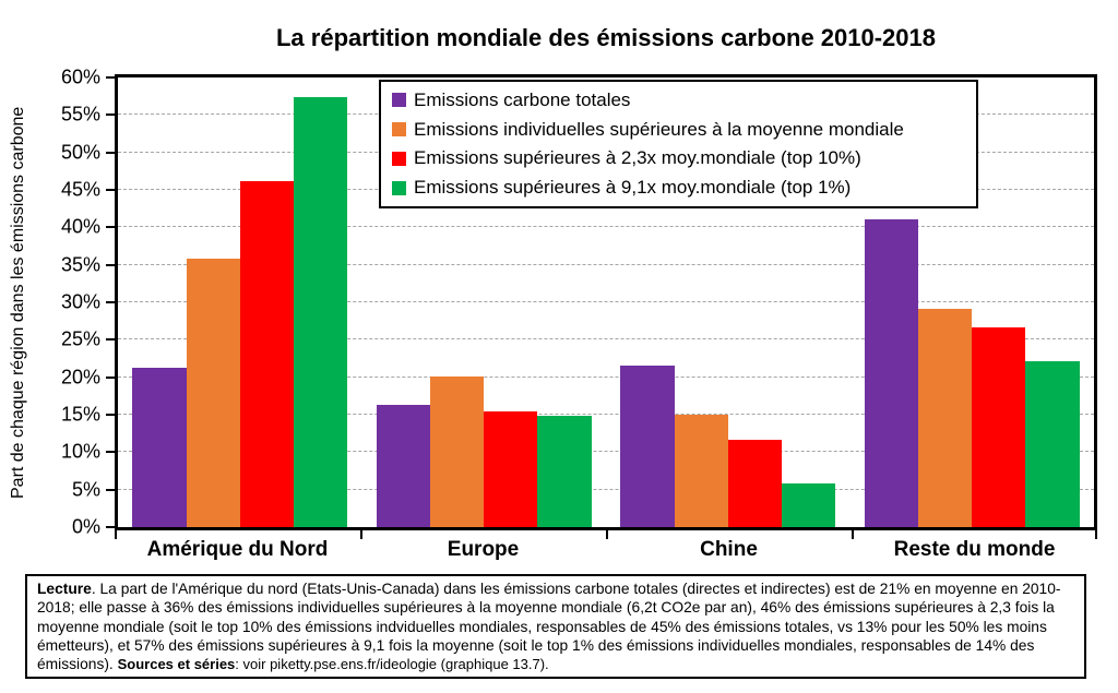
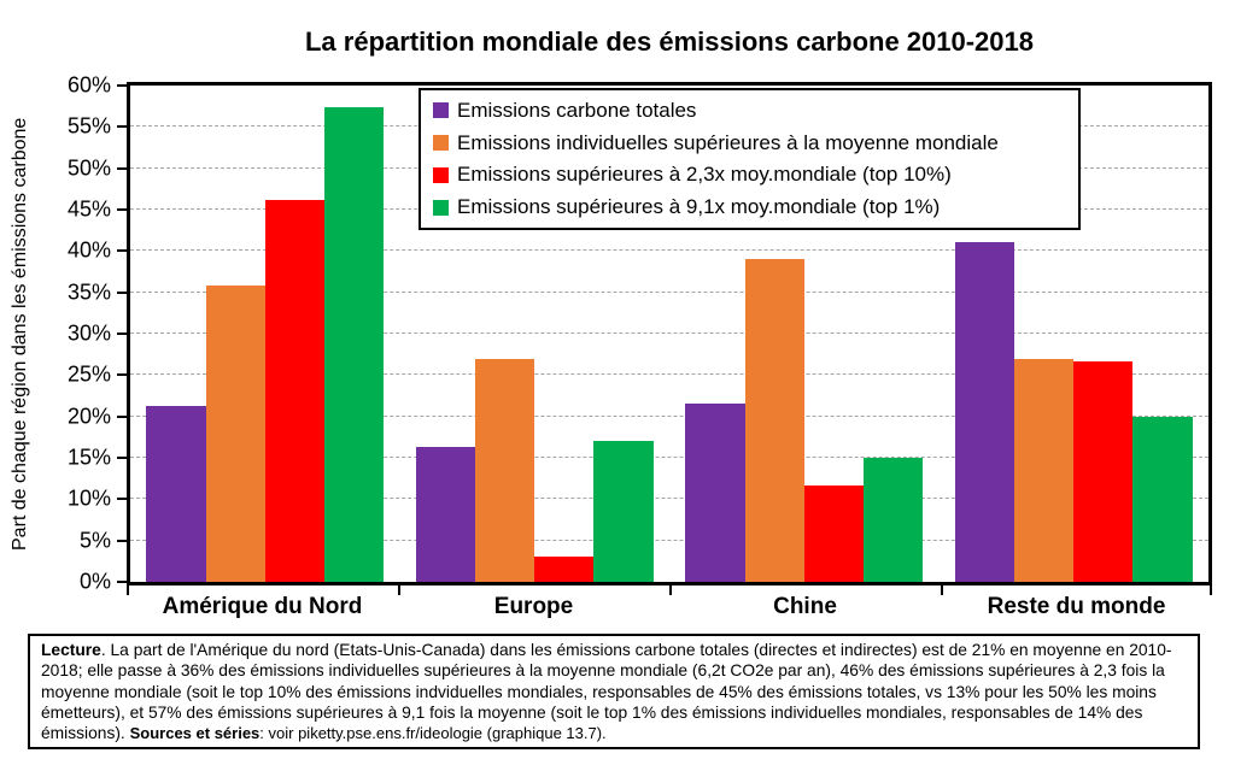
Emissions individuelles supérieures à la moyenne mondiale/Europe: 20% -> 27%
Emissions supérieures à 2,3x moy.mondiale (top 10%)/Europe: 16% -> 3%
Emissions supérieures à 9,1x moy.mondiale (top 1%)/Europe: 15% -> 17%
Emissions individuelles supérieures à la moyenne mondiale/Chine: 15% -> 39%
Emissions supérieures à 9,1x moy.mondiale (top 1%)/Chine: 6% -> 15%
Emissions individuelles supérieures à la moyenne mondiale/Reste du monde: 29% -> 27%
Emissions supérieures à 9,1x moy.mondiale (top 1%)/Reste du monde: 22% -> 20%
